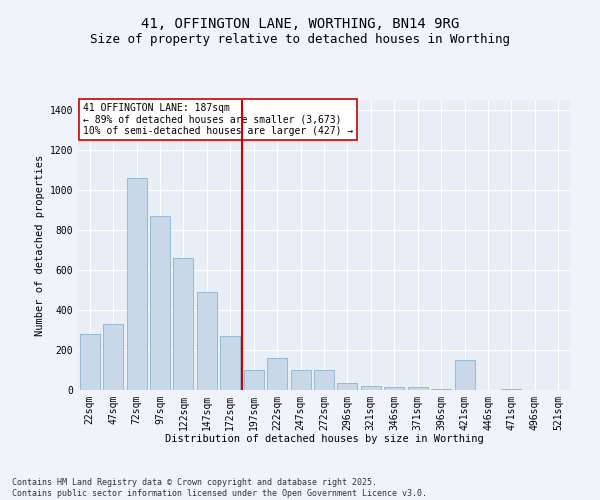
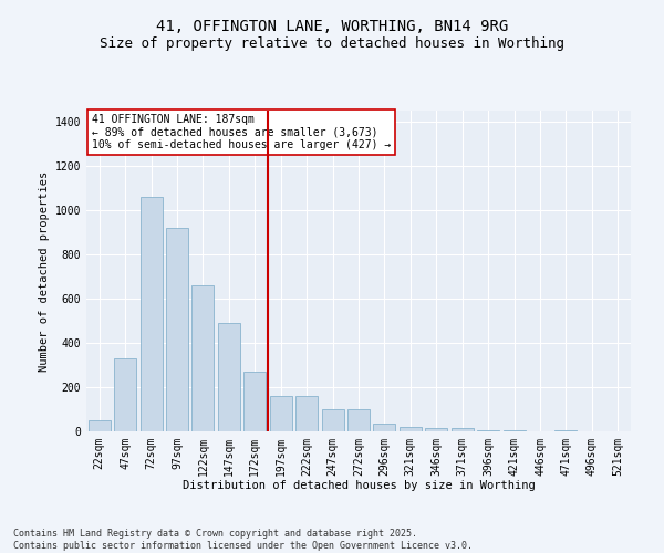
22sqm: 280 -> 50
97sqm: 870 -> 920
197sqm: 100 -> 160
421sqm: 150 -> 0
